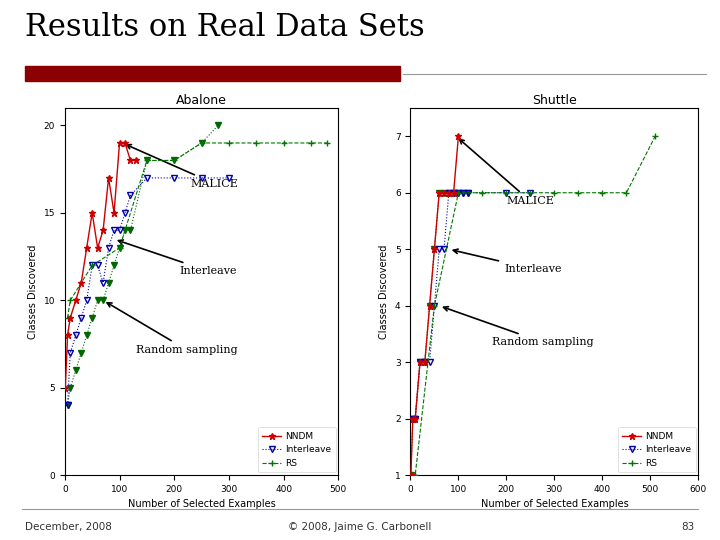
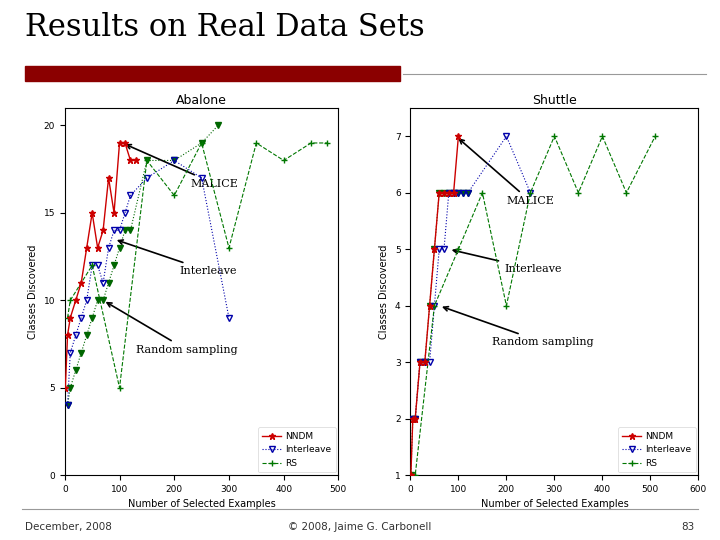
Abalone/RS/100: 13 -> 5
Abalone/Interleave/200: 17 -> 18
Abalone/RS/200: 18 -> 16
Abalone/Interleave/300: 17 -> 9
Abalone/RS/300: 19 -> 13
Abalone/RS/400: 19 -> 18
Shuttle/RS/100: 6 -> 5
Shuttle/Interleave/200: 6 -> 7
Shuttle/RS/200: 6 -> 4
Shuttle/RS/300: 6 -> 7
Shuttle/RS/400: 6 -> 7
